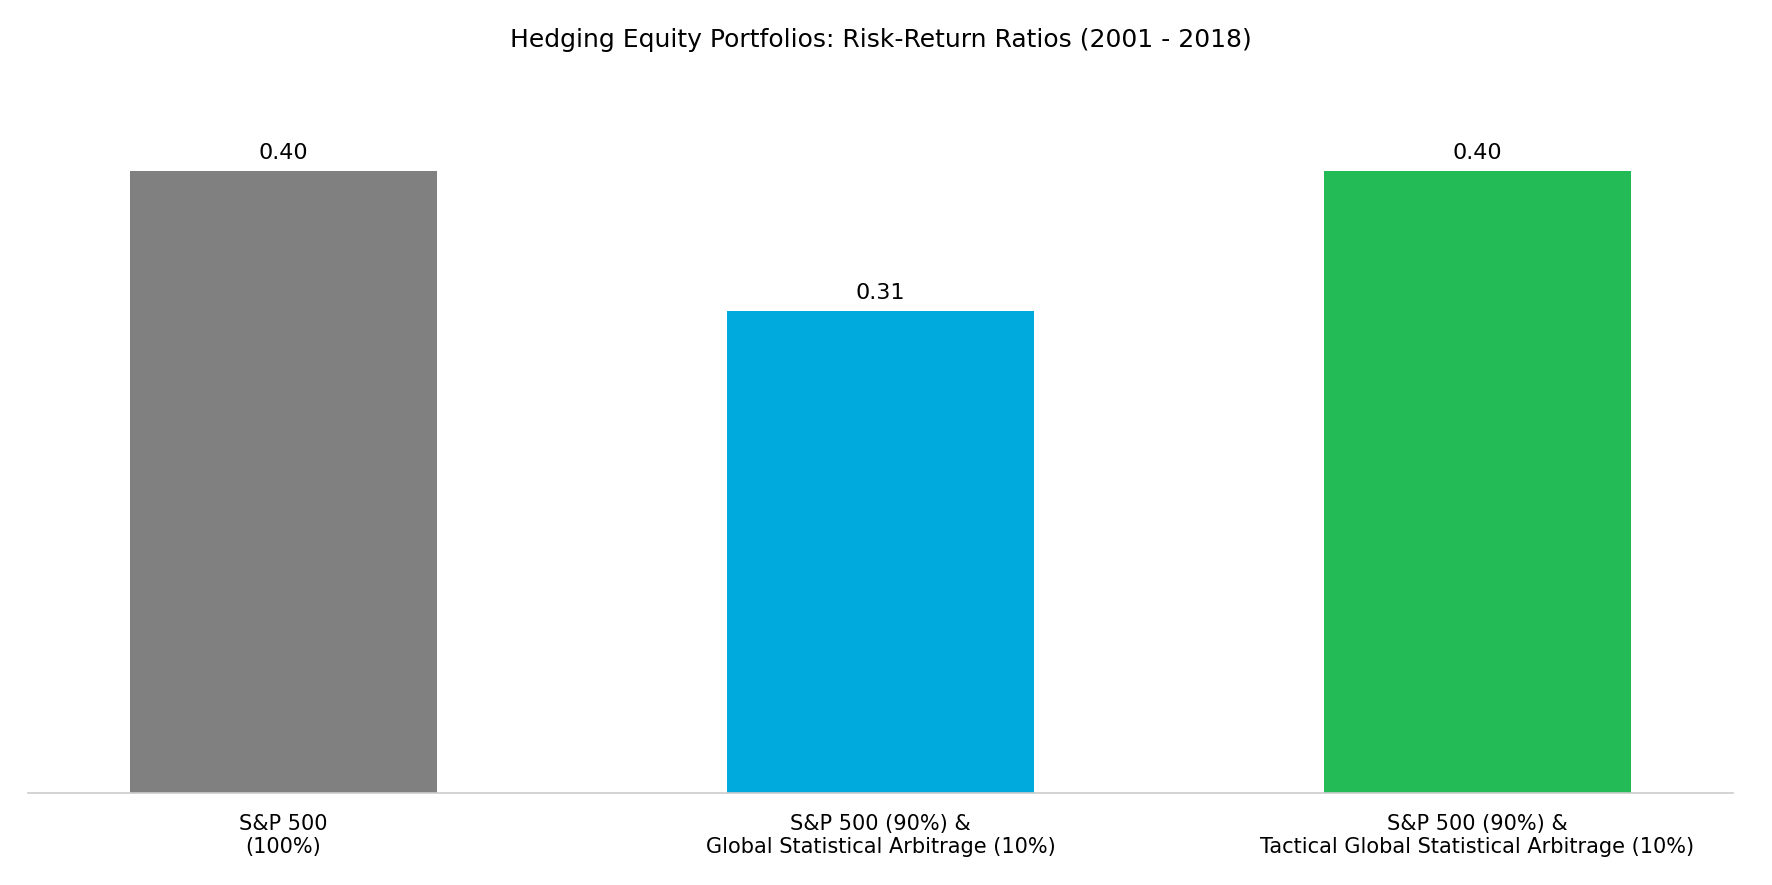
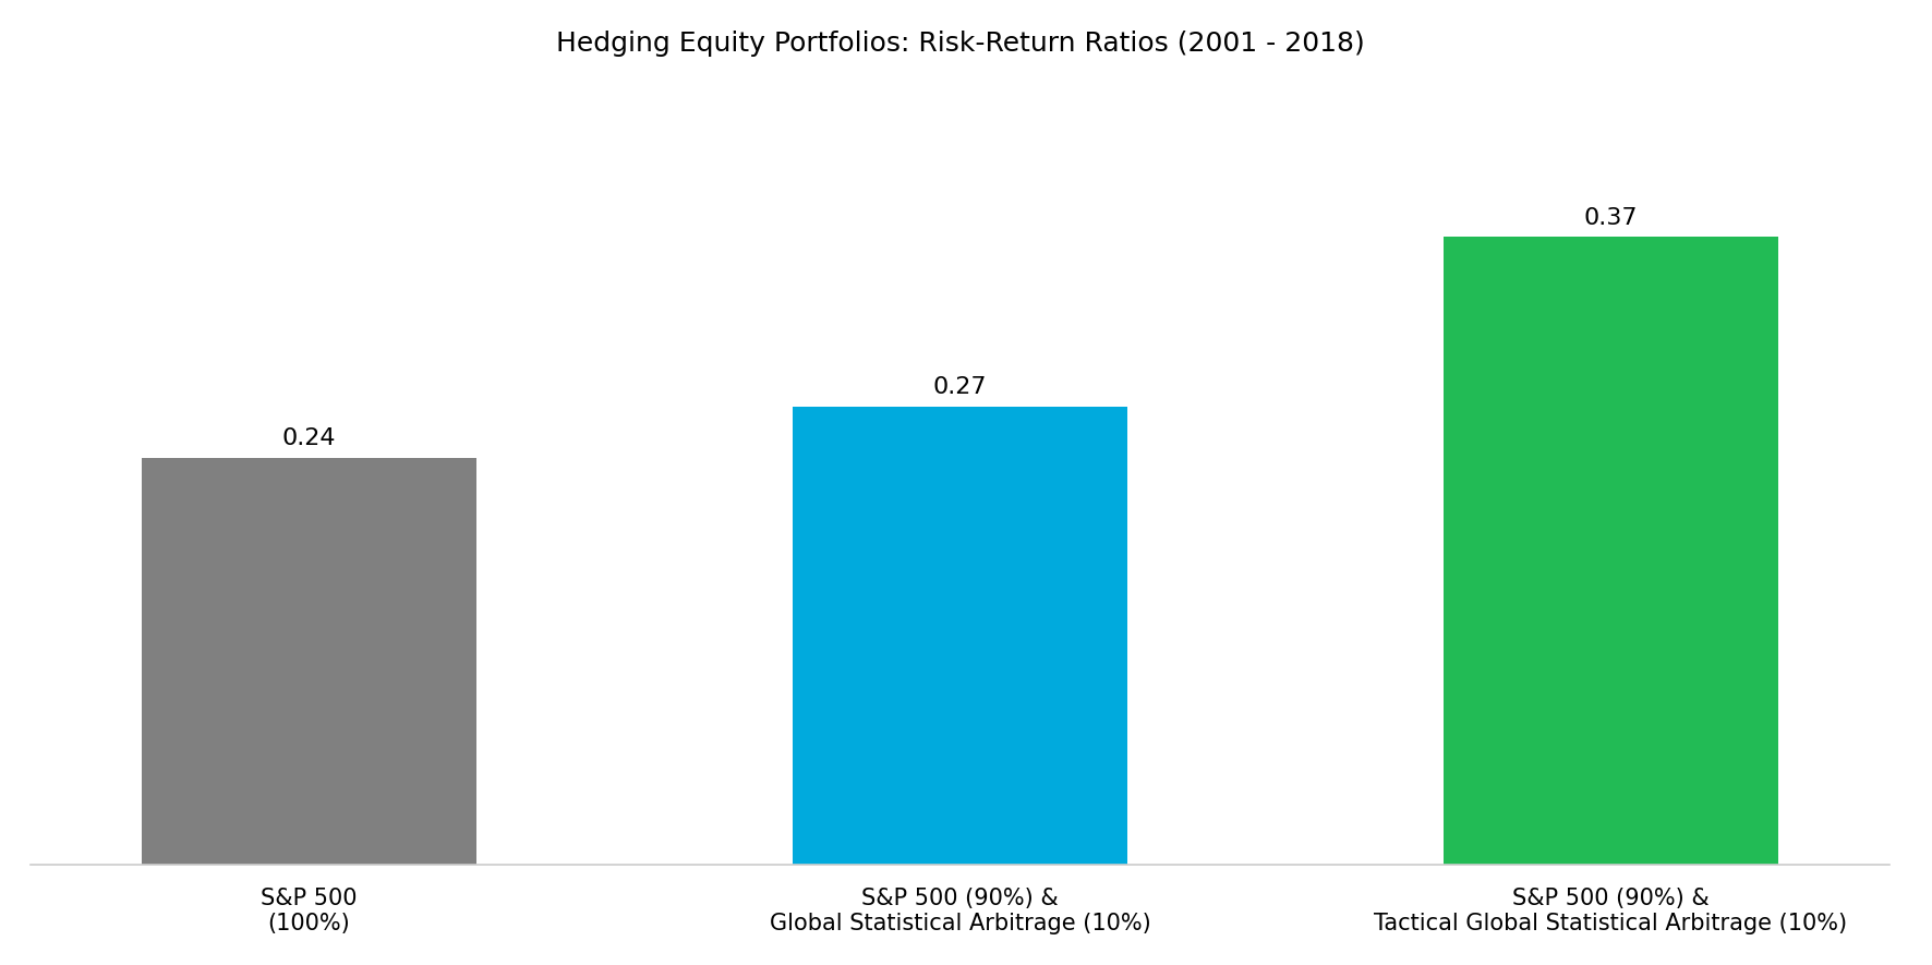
S&P 500 (100%): 0.40 -> 0.24
S&P 500 (90%) & Global Statistical Arbitrage (10%): 0.31 -> 0.27
S&P 500 (90%) & Tactical Global Statistical Arbitrage (10%): 0.40 -> 0.37
